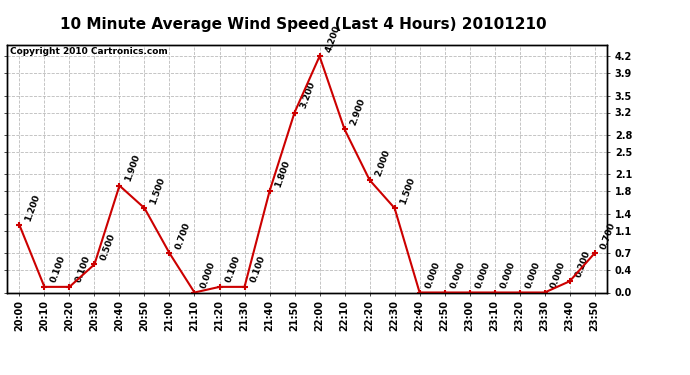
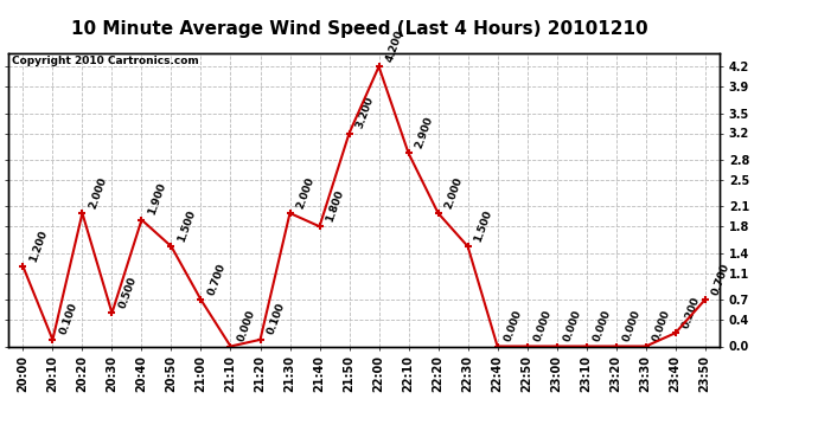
20:20: 0.100 -> 2.000
21:30: 0.100 -> 2.000
